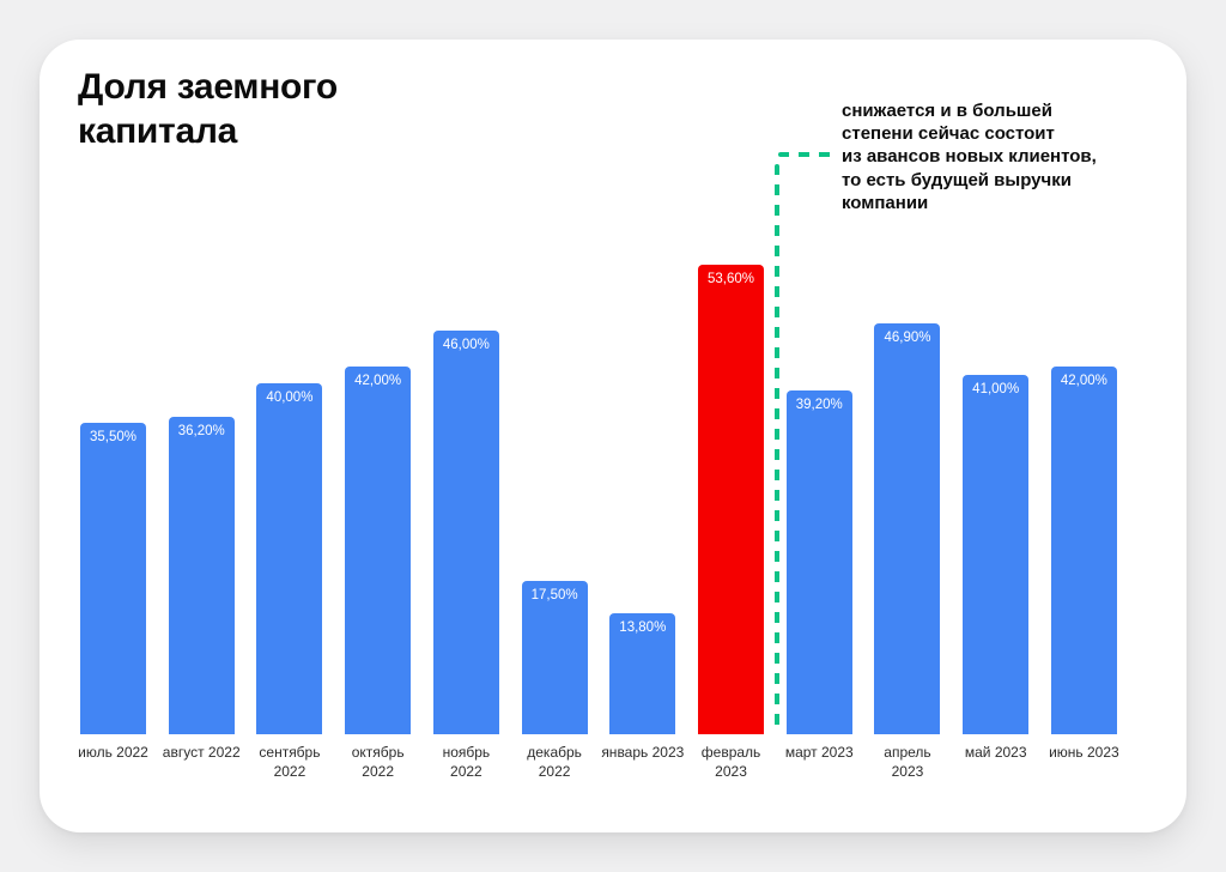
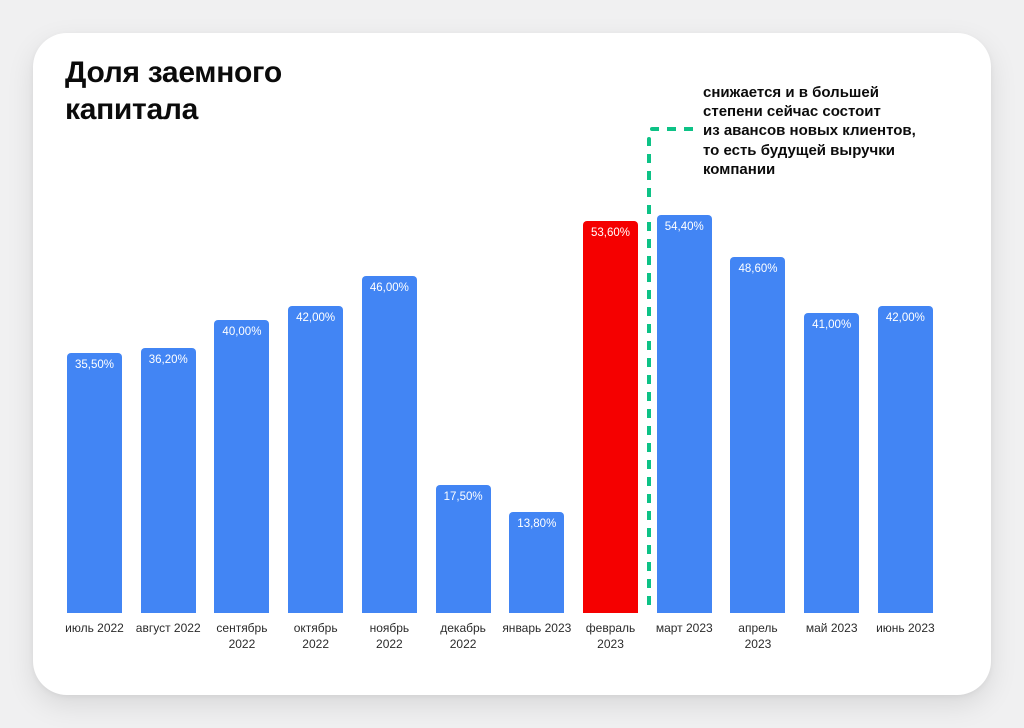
март 2023: 39,20% -> 54,40%
апрель 2023: 46,90% -> 48,60%
